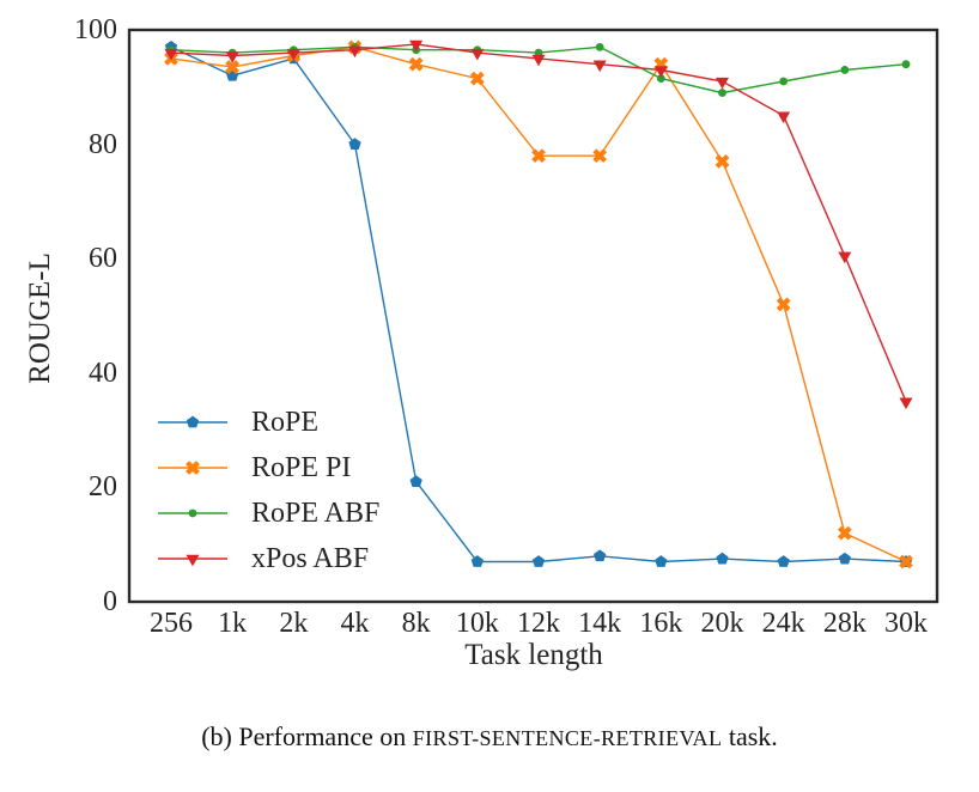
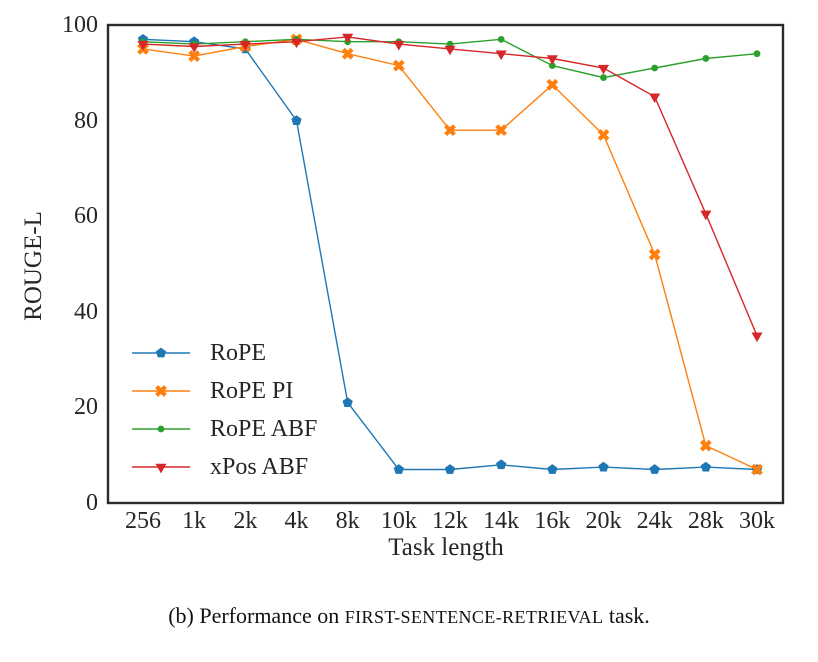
RoPE/1k: 92 -> 96
RoPE PI/16k: 94 -> 88
